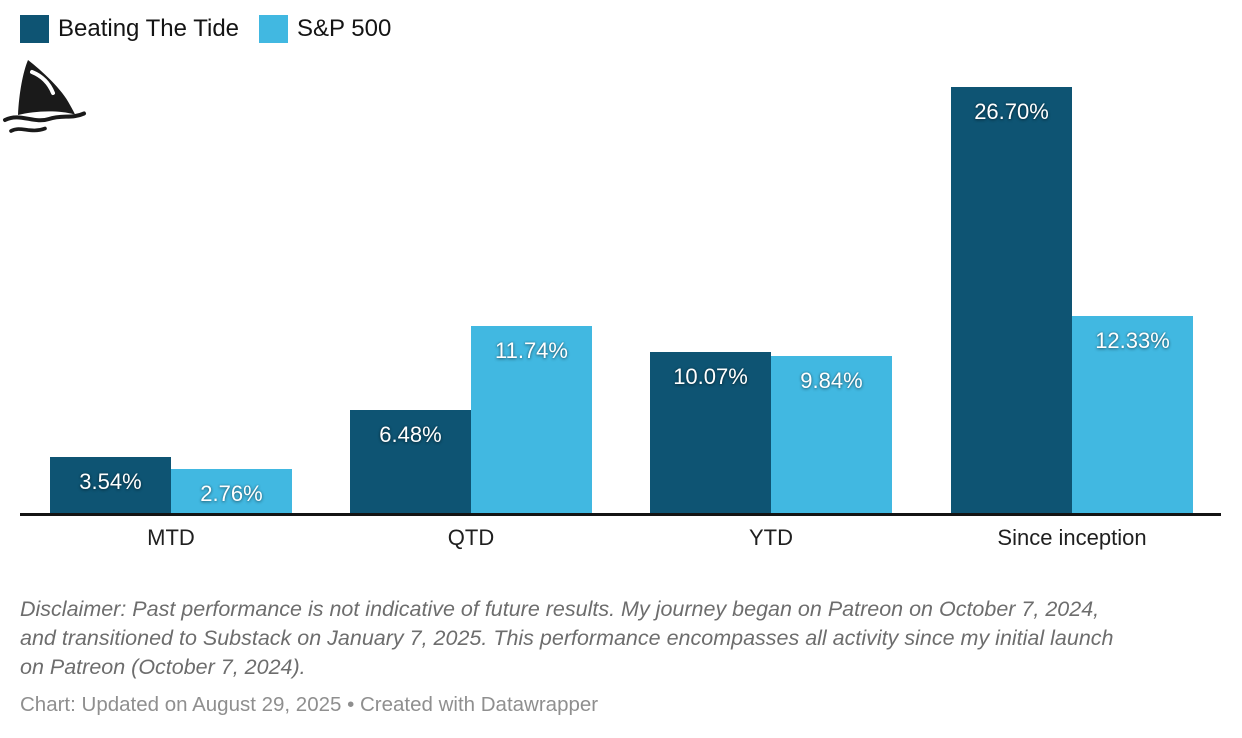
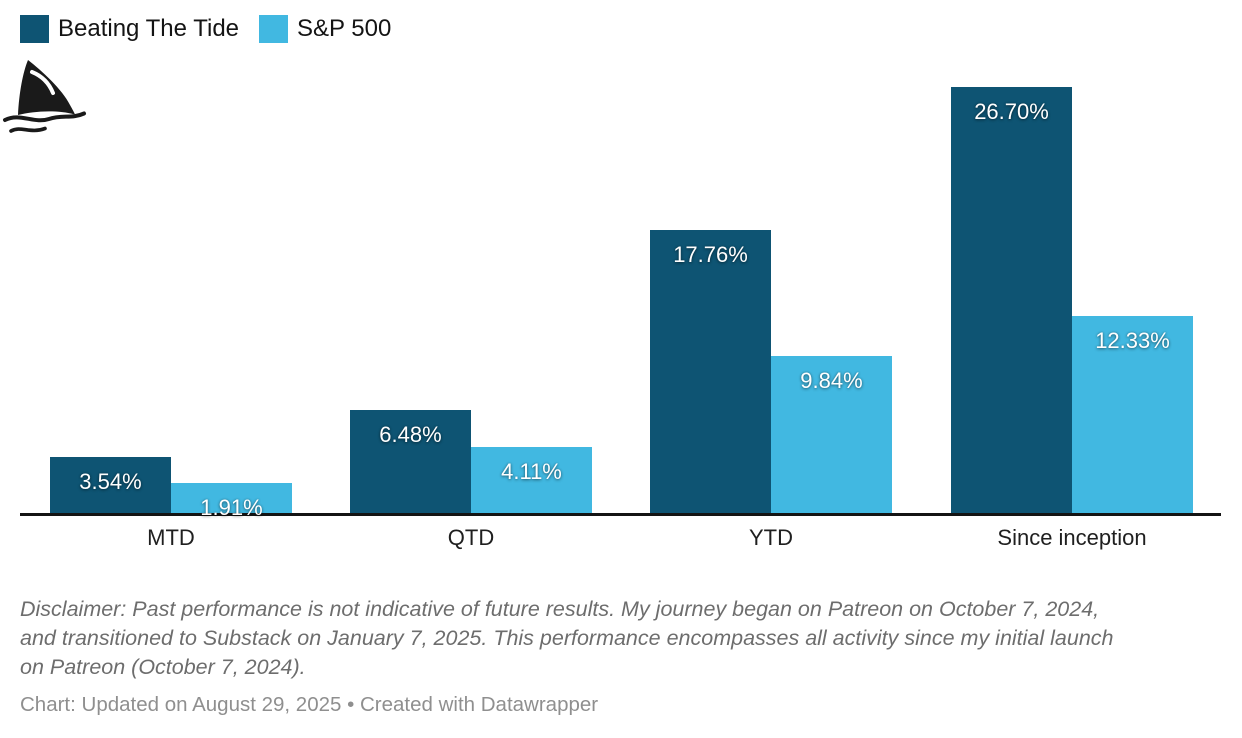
S&P 500/MTD: 2.76% -> 1.91%
S&P 500/QTD: 11.74% -> 4.11%
Beating The Tide/YTD: 10.07% -> 17.76%
